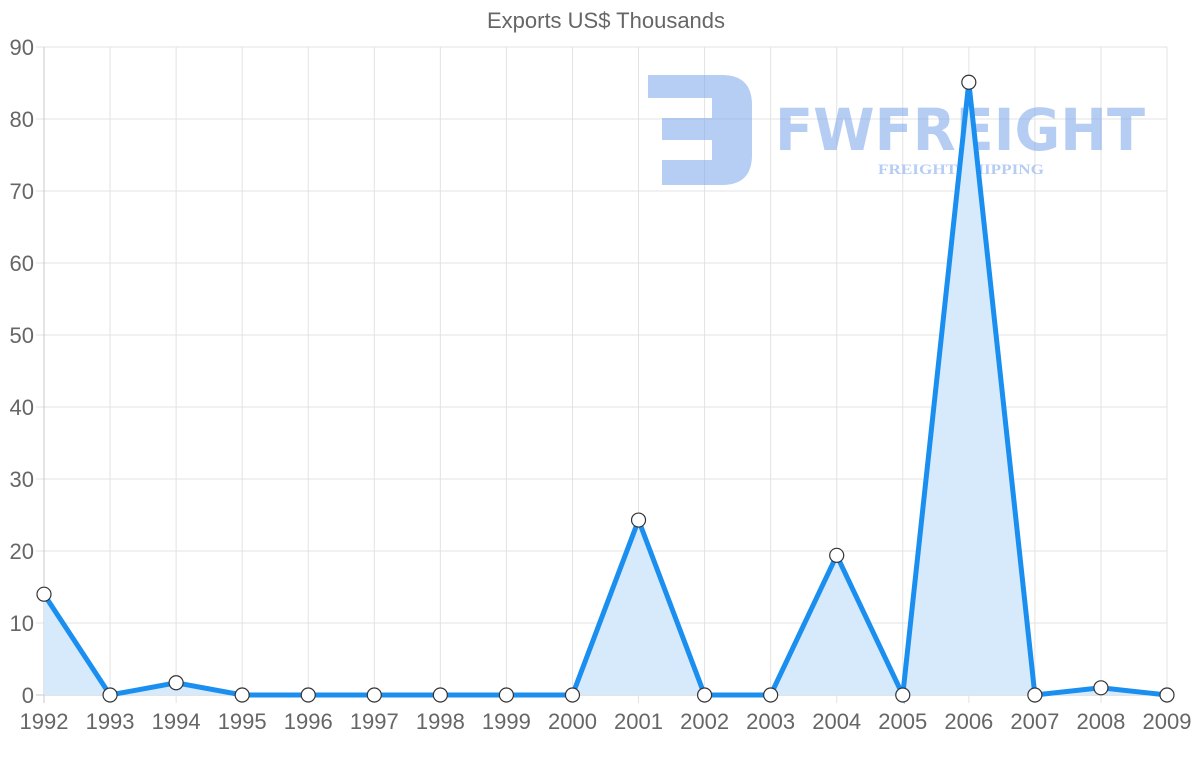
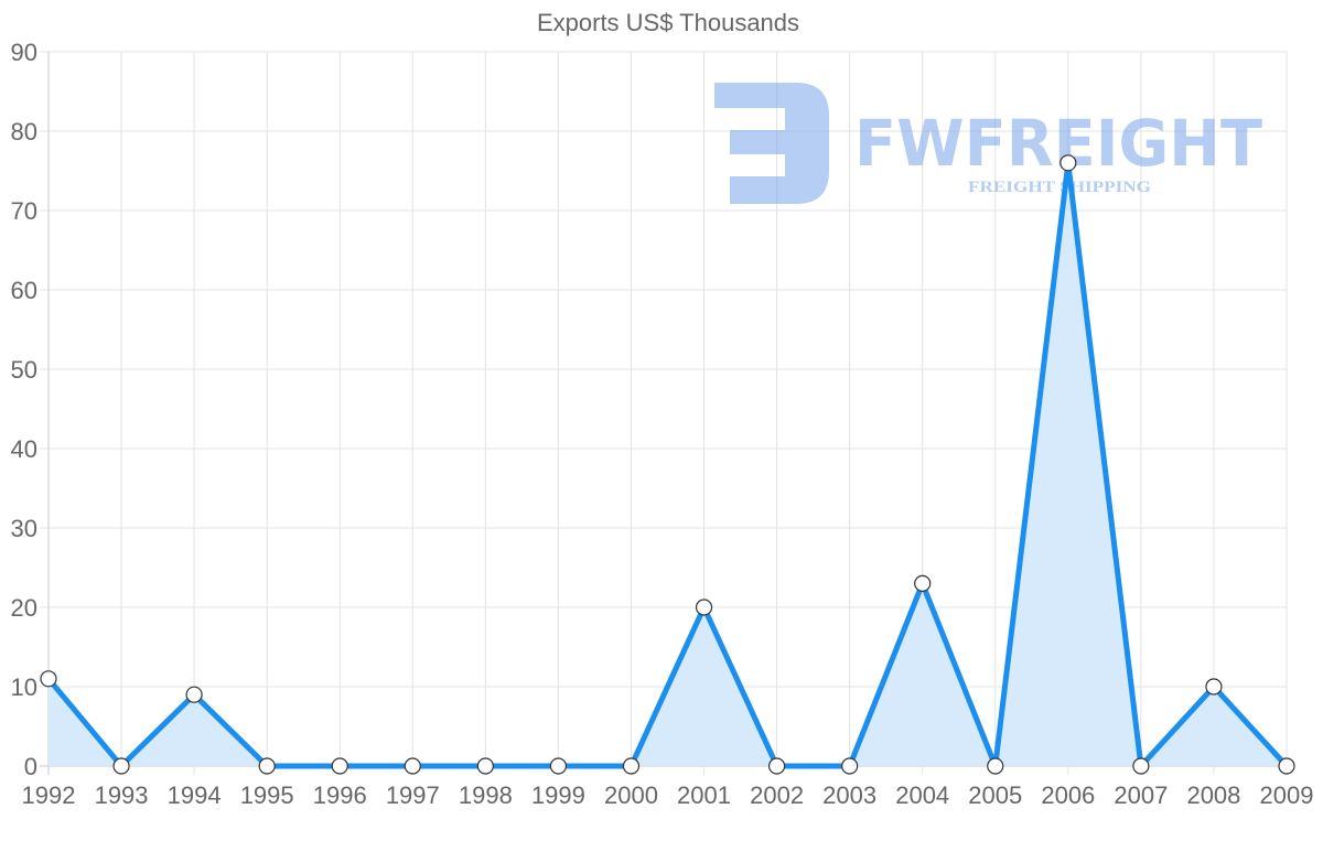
1992: 14 -> 11
1994: 2 -> 9
2001: 24 -> 20
2004: 19 -> 23
2006: 85 -> 76
2008: 1 -> 10
